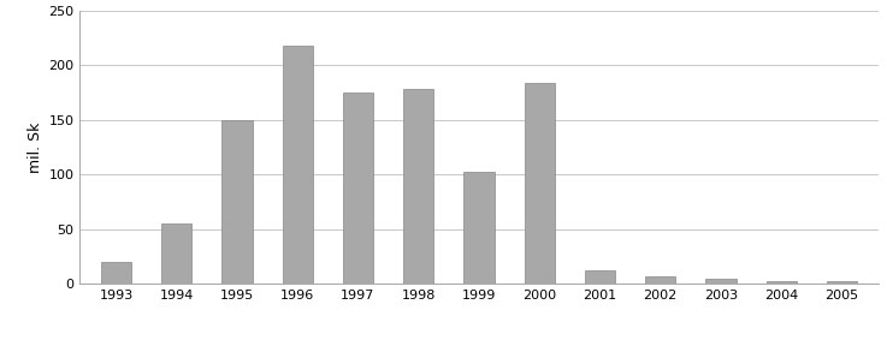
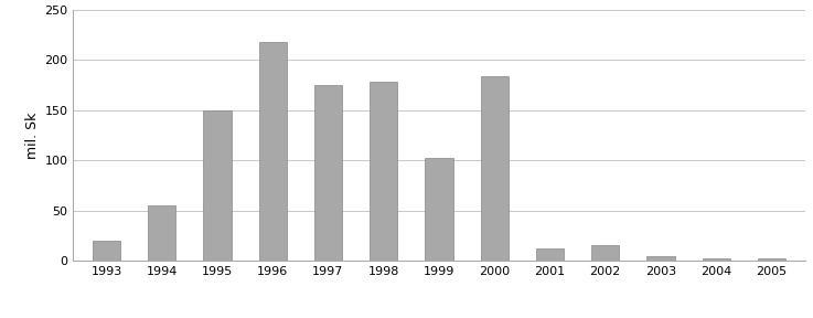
2002: 7 -> 16
